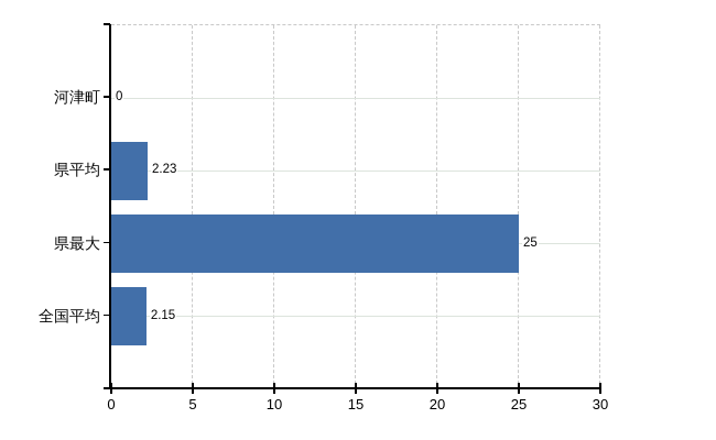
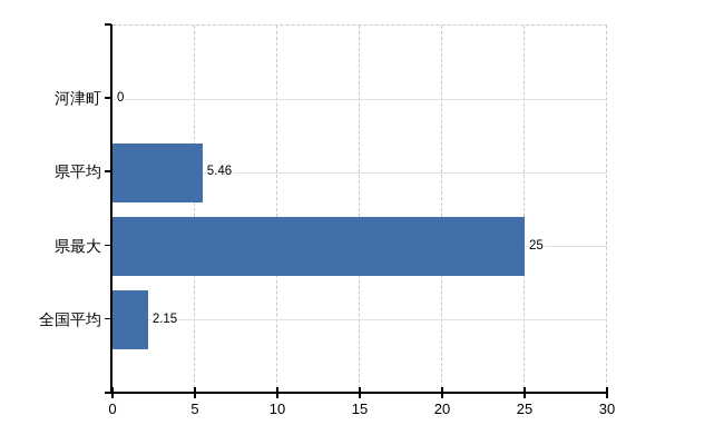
県平均: 2.23 -> 5.46
